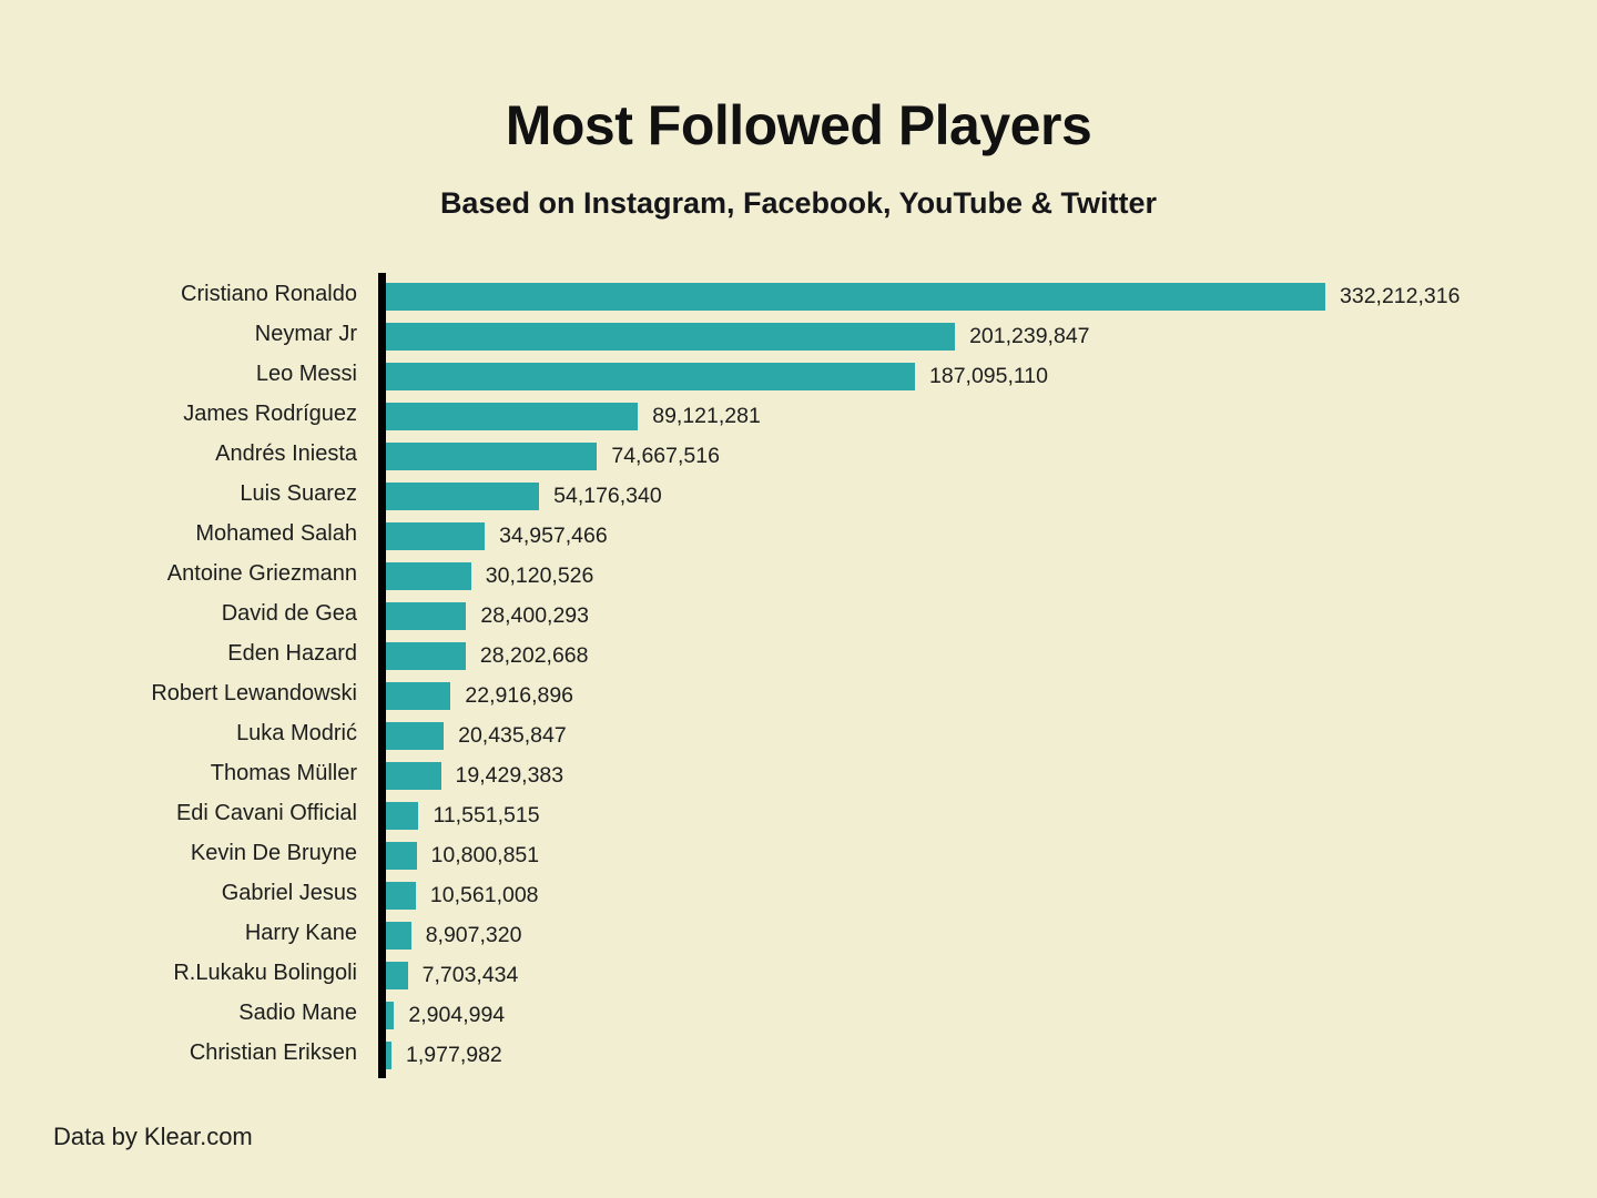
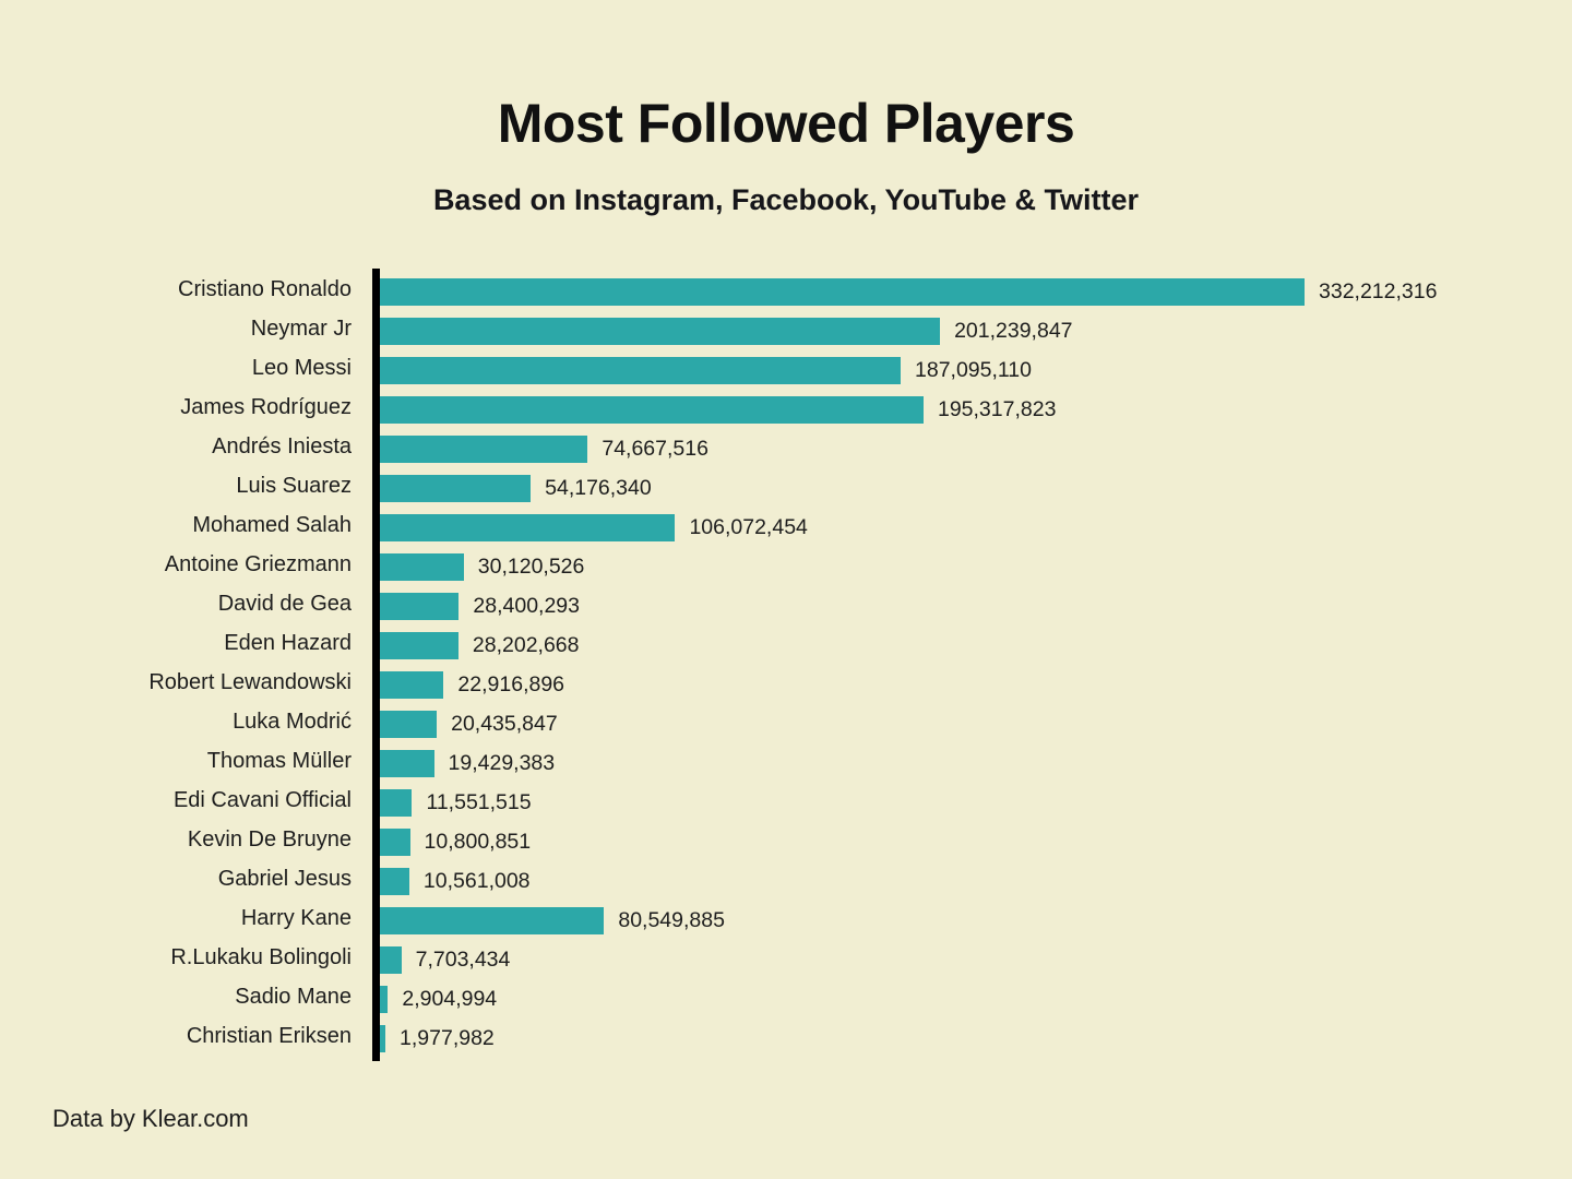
James Rodríguez: 89,121,281 -> 195,317,823
Mohamed Salah: 34,957,466 -> 106,072,454
Harry Kane: 8,907,320 -> 80,549,885
